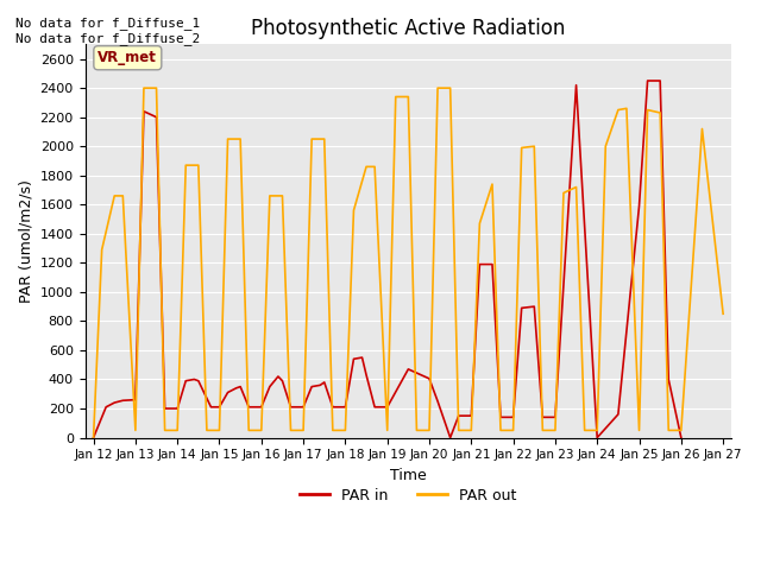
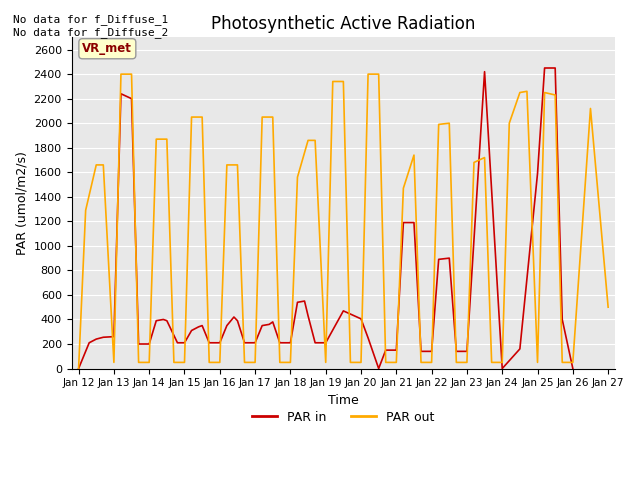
PAR out/Jan 27: 850 -> 500
